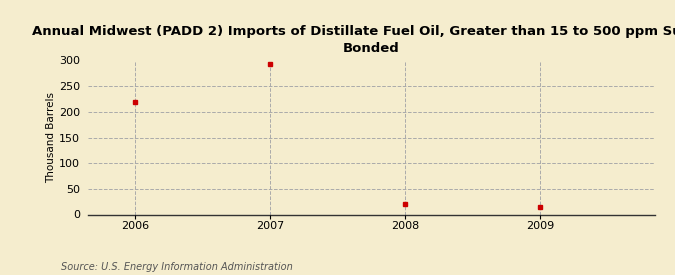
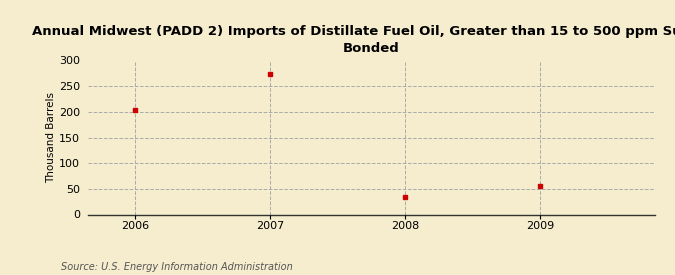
2006: 220 -> 204
2007: 293 -> 274
2008: 20 -> 34
2009: 14 -> 56
